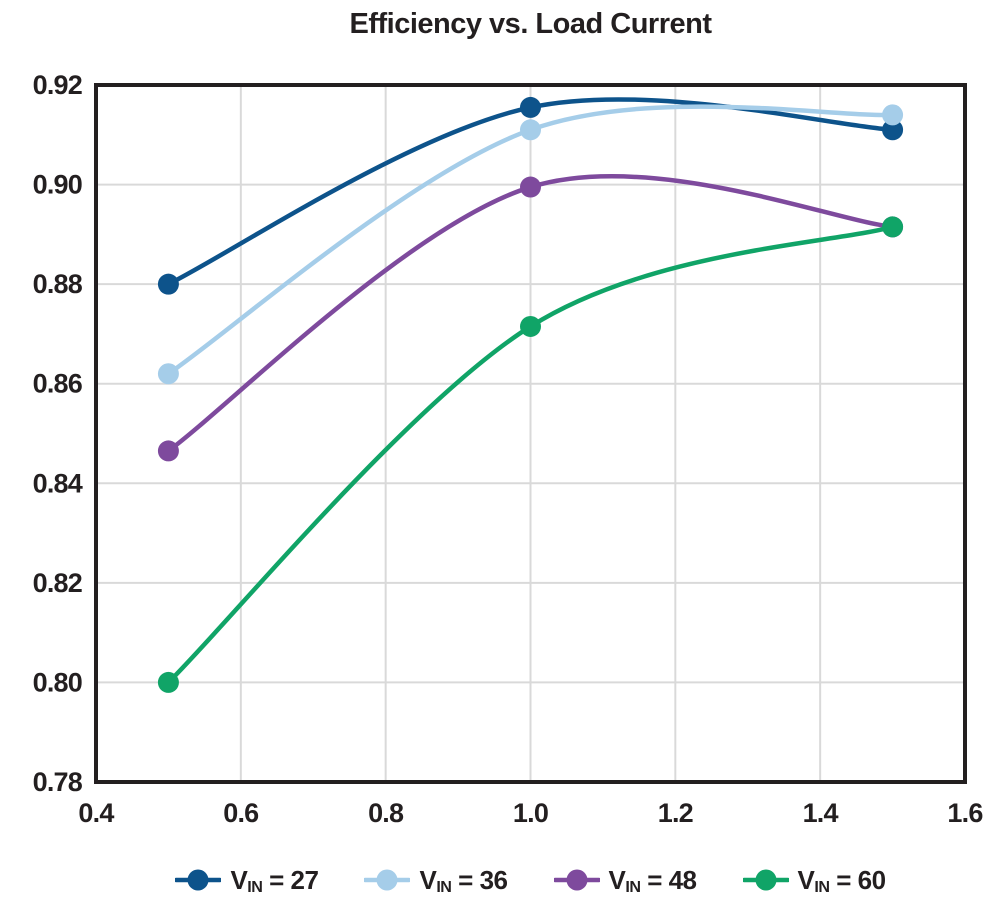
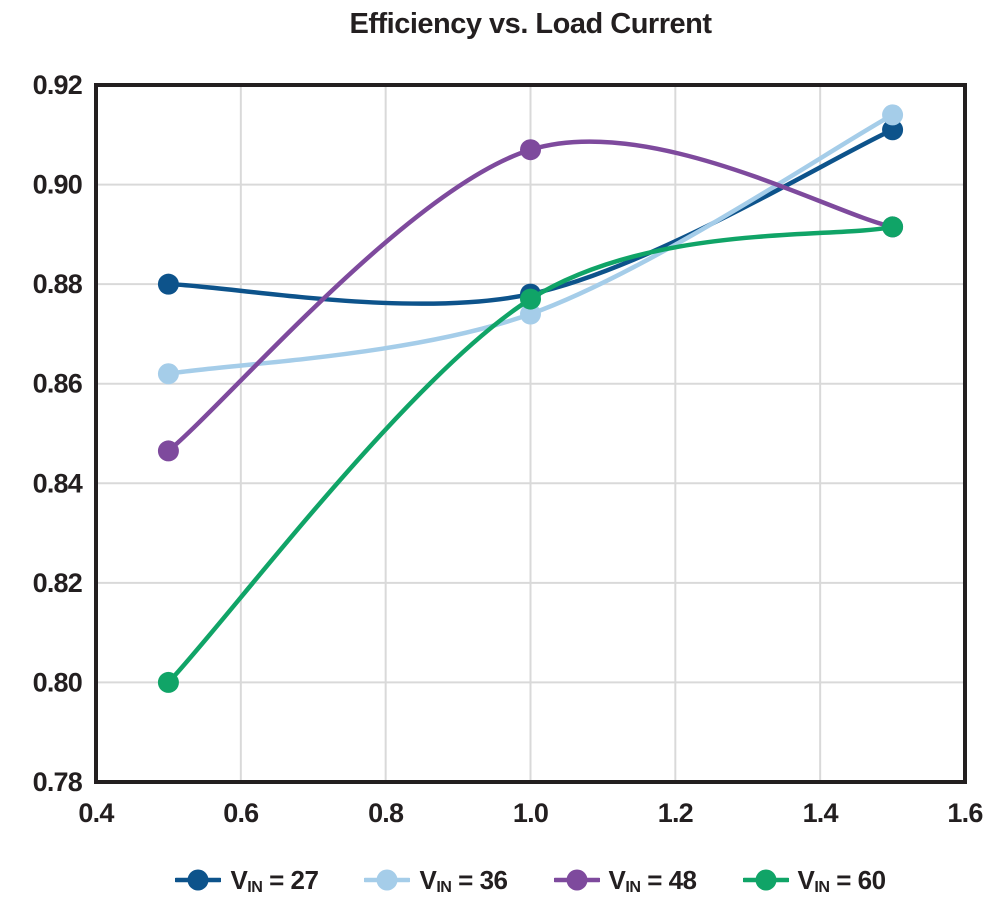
VIN = 27/1.0: 0.915 -> 0.878
VIN = 36/1.0: 0.911 -> 0.874
VIN = 48/1.0: 0.899 -> 0.907
VIN = 60/1.0: 0.872 -> 0.877
